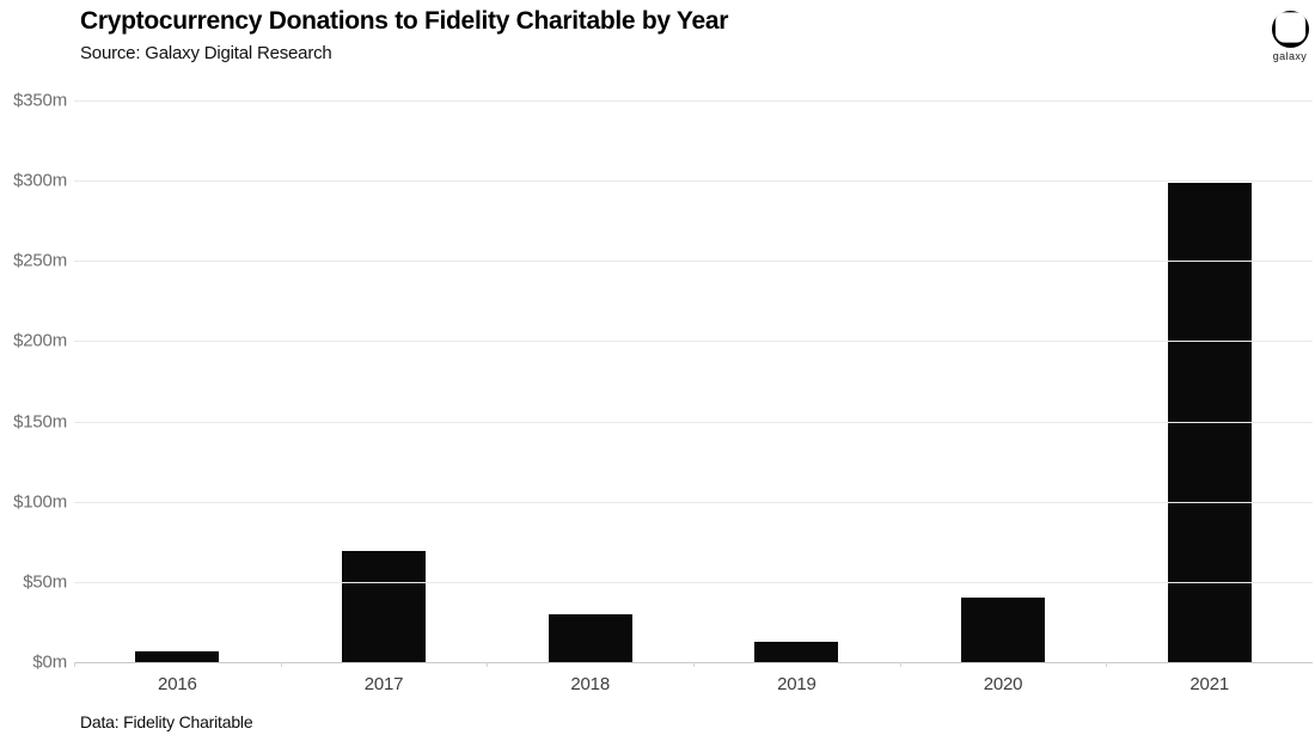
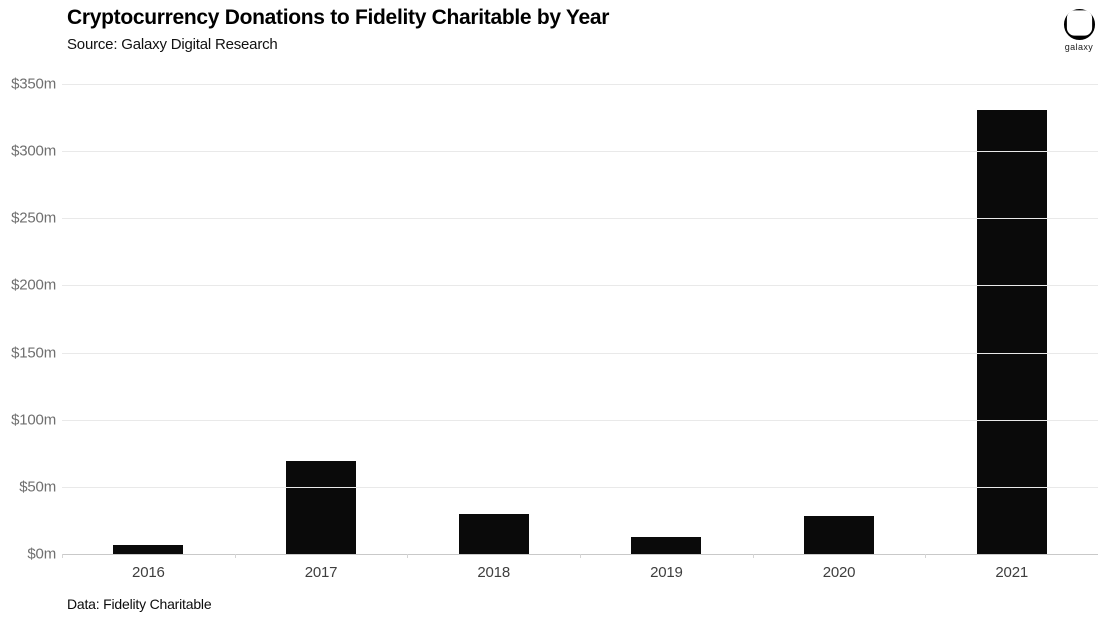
2020: $40m -> $28m
2021: $299m -> $331m
